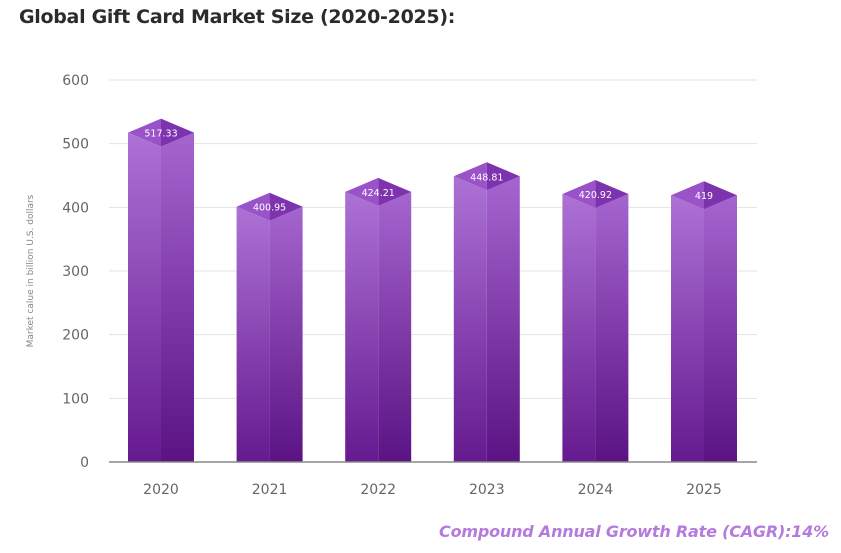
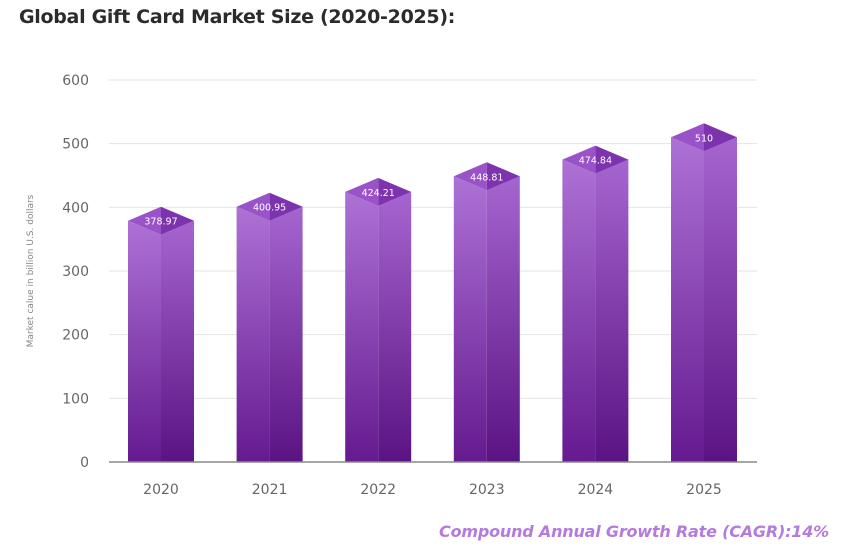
2020: 517.33 -> 378.97
2024: 420.92 -> 474.84
2025: 419 -> 510
